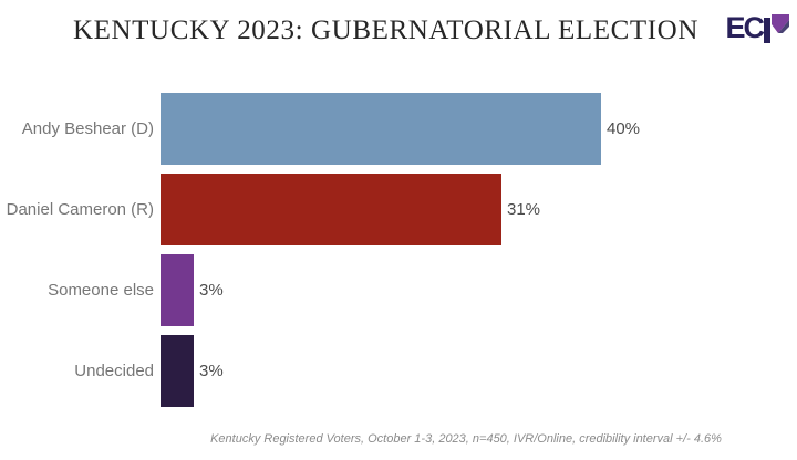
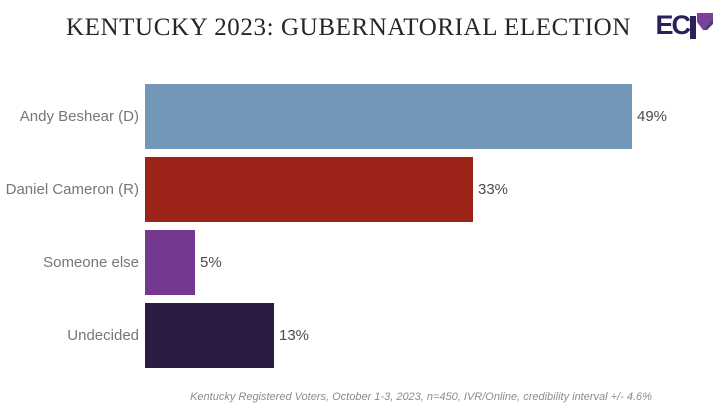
Andy Beshear (D): 40% -> 49%
Daniel Cameron (R): 31% -> 33%
Someone else: 3% -> 5%
Undecided: 3% -> 13%
